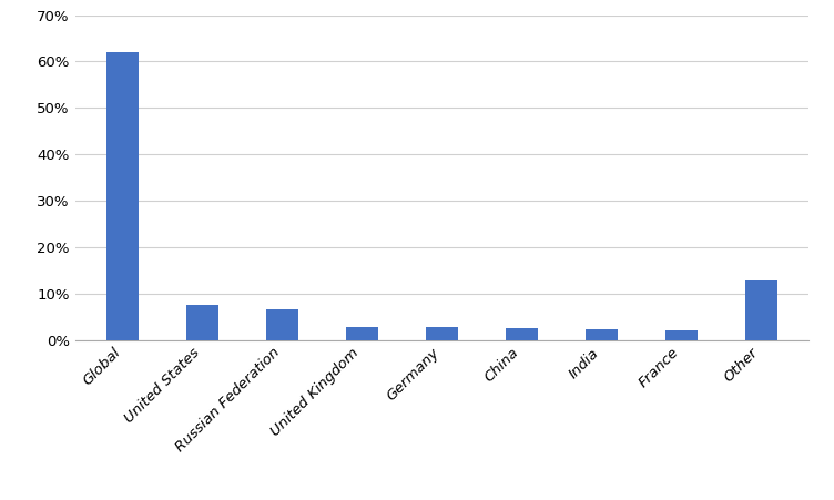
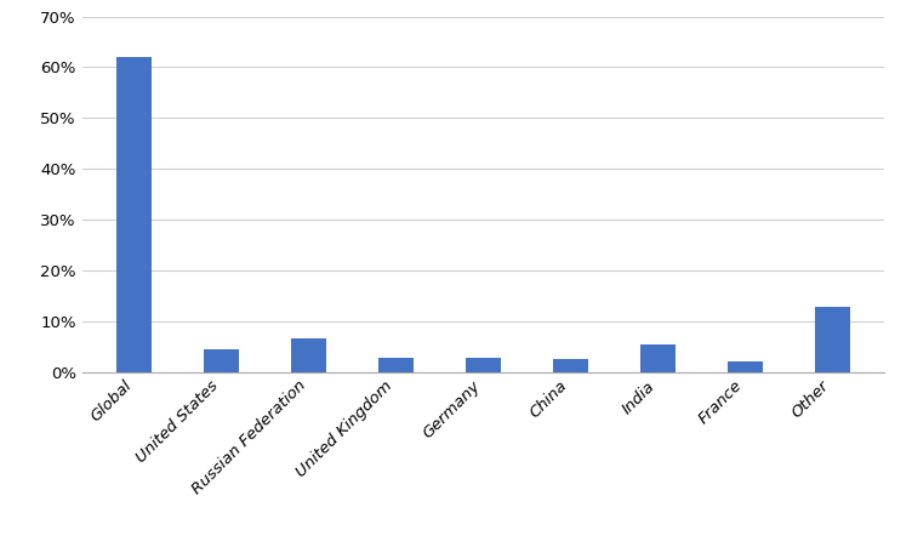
United States: 7.5% -> 4.5%
India: 2.2% -> 5.5%
